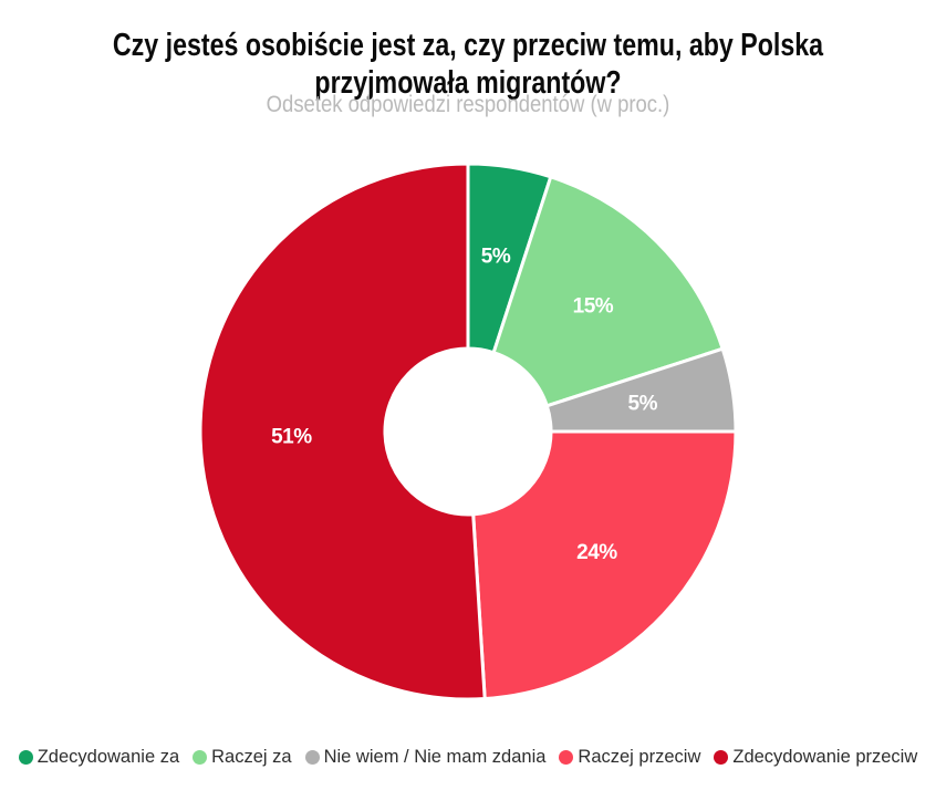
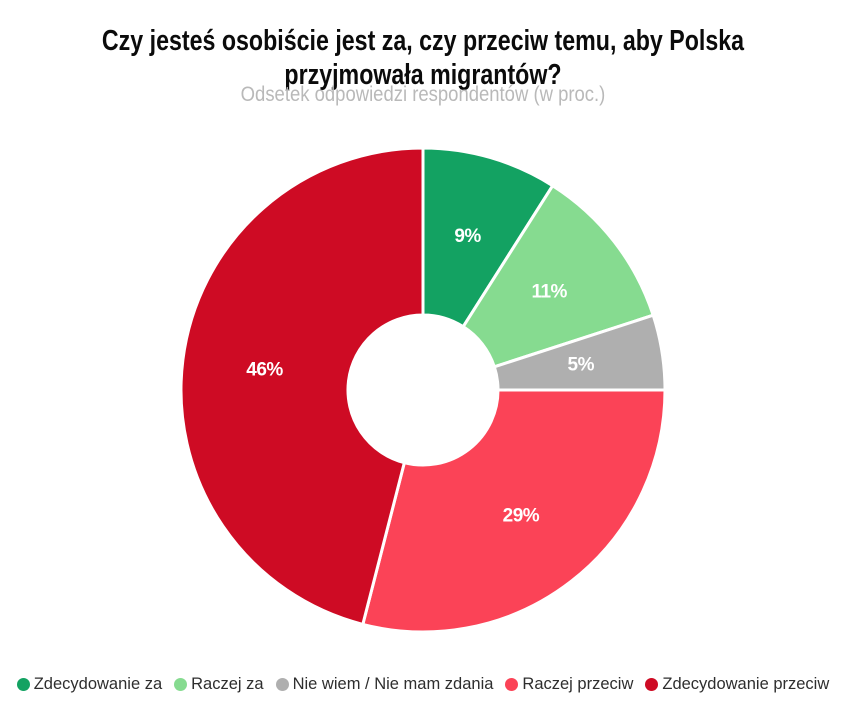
Zdecydowanie za: 5% -> 9%
Raczej za: 15% -> 11%
Raczej przeciw: 24% -> 29%
Zdecydowanie przeciw: 51% -> 46%
